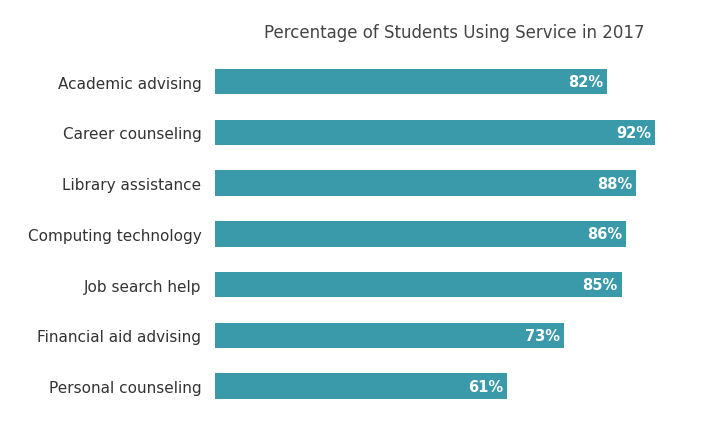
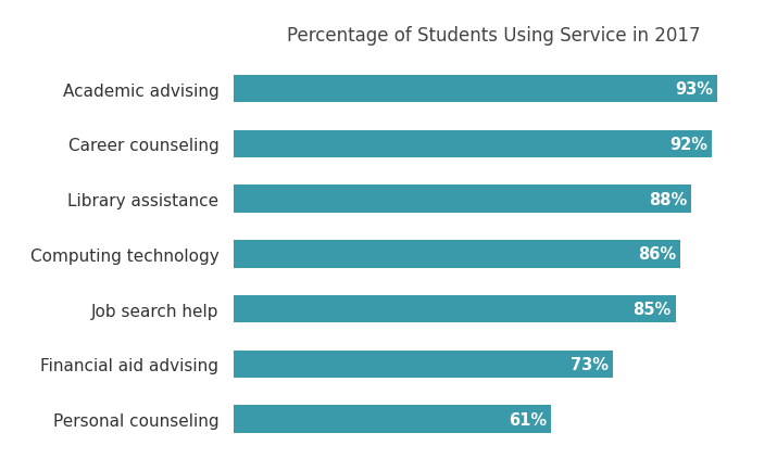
Academic advising: 82% -> 93%
